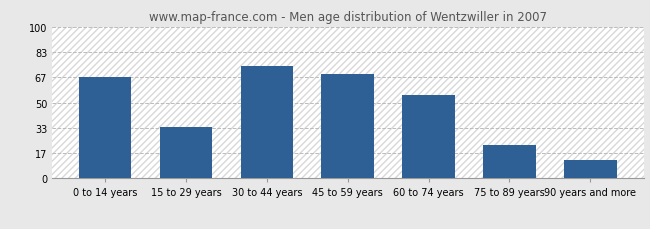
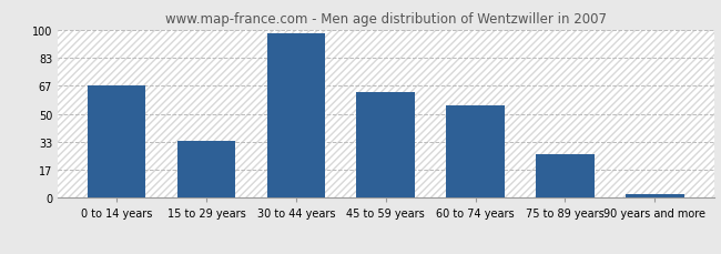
30 to 44 years: 74 -> 98
45 to 59 years: 69 -> 63
75 to 89 years: 22 -> 26
90 years and more: 12 -> 2
